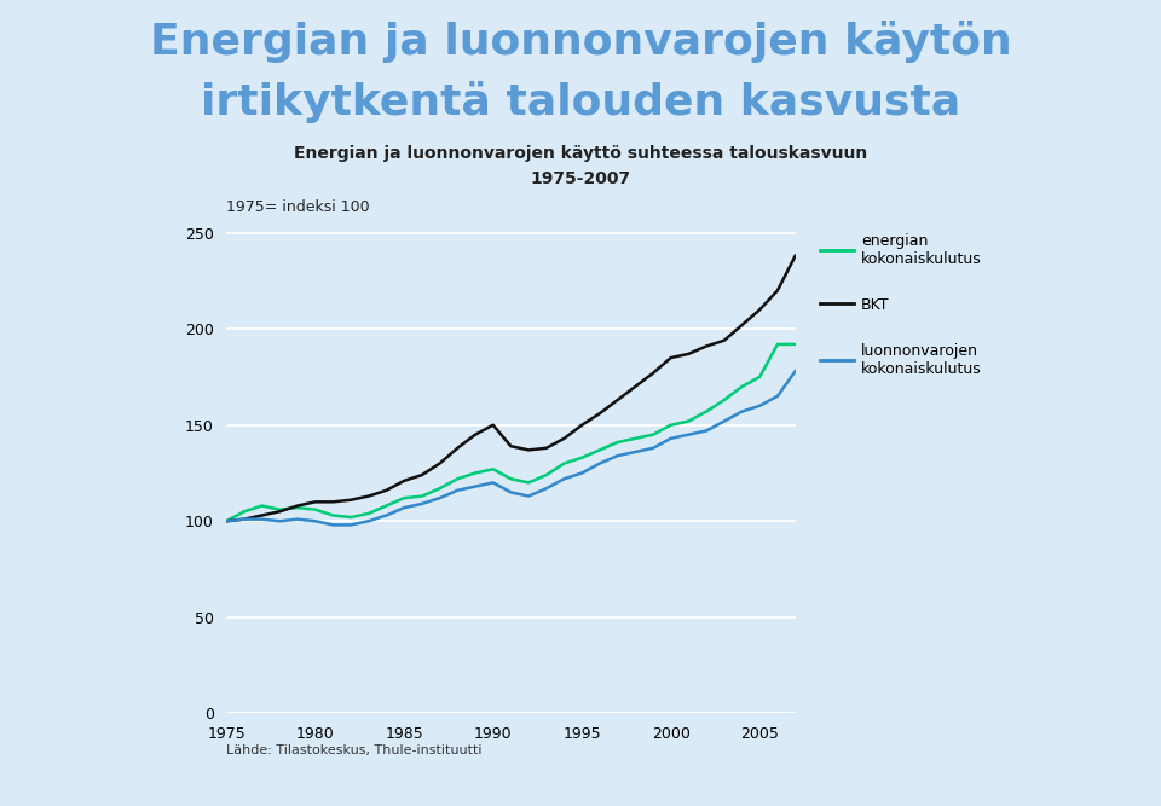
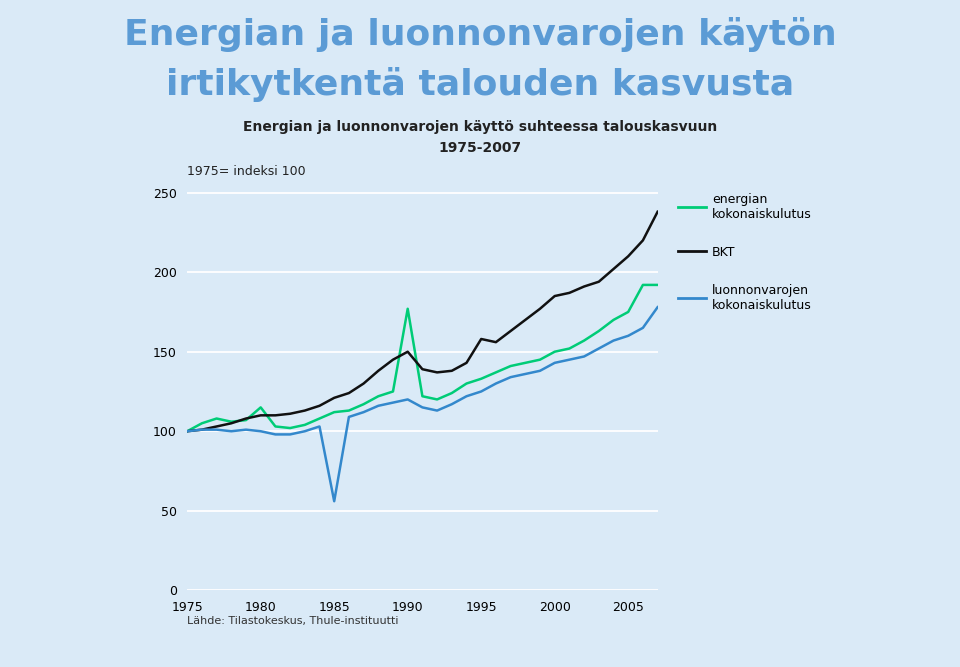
energian kokonaiskulutus/1980: 106 -> 115
luonnonvarojen kokonaiskulutus/1985: 107 -> 56
energian kokonaiskulutus/1990: 127 -> 177
BKT/1995: 150 -> 158
